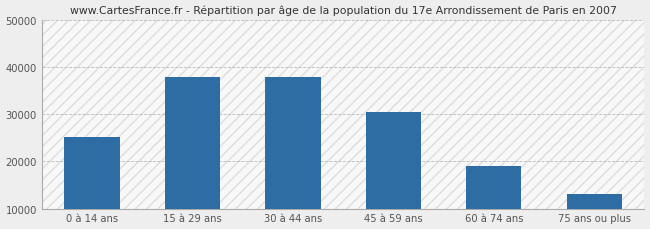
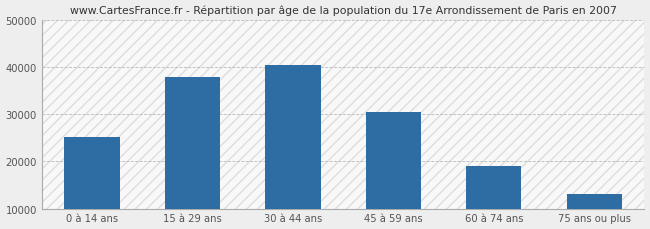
30 à 44 ans: 38000 -> 40500
